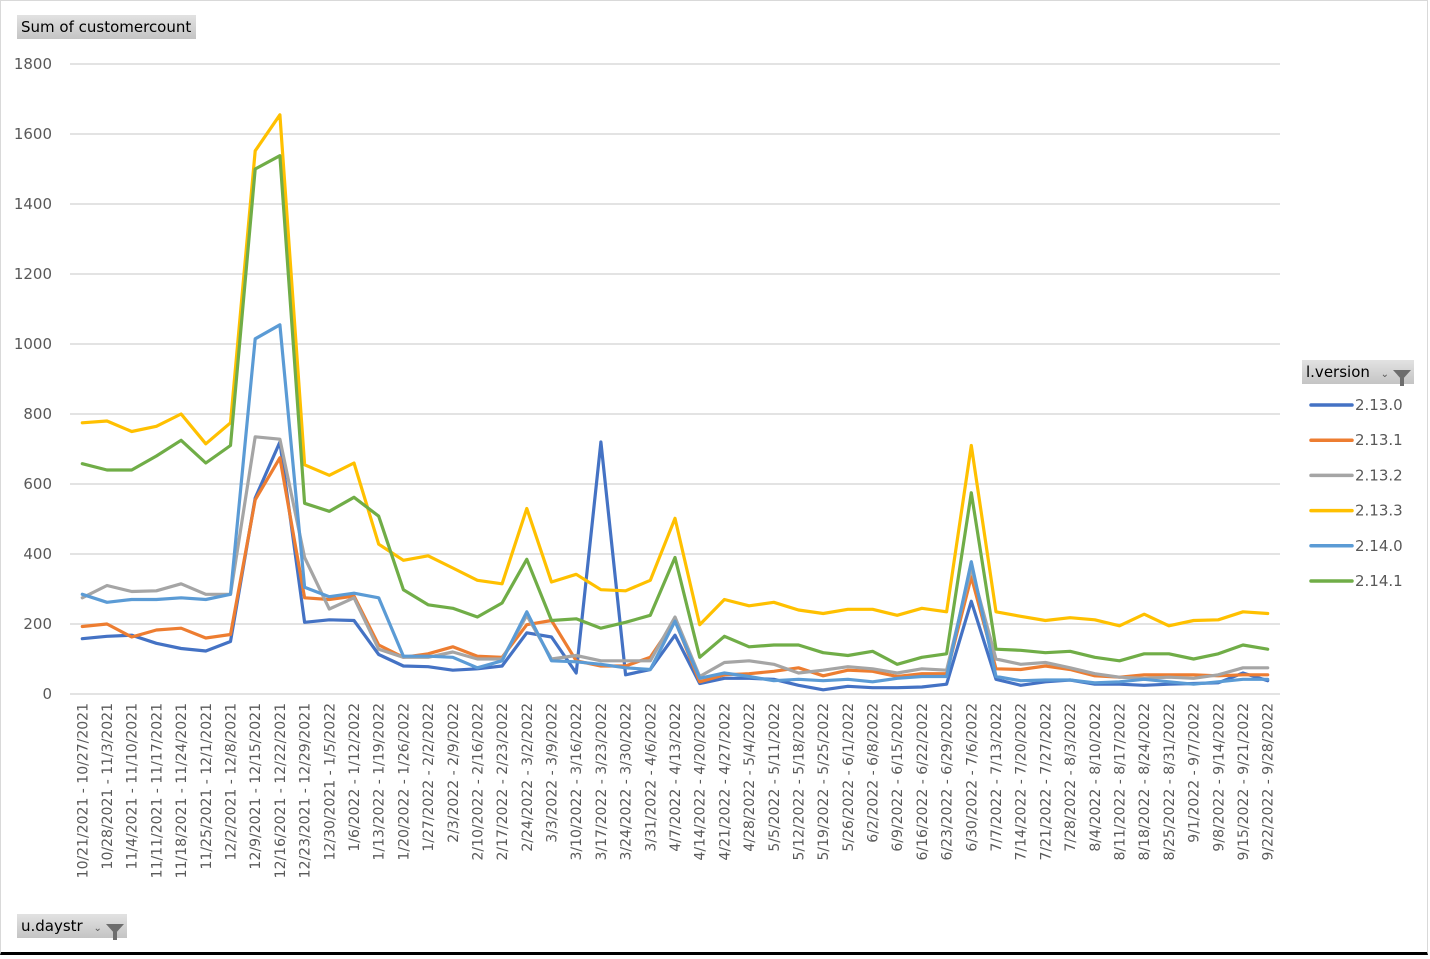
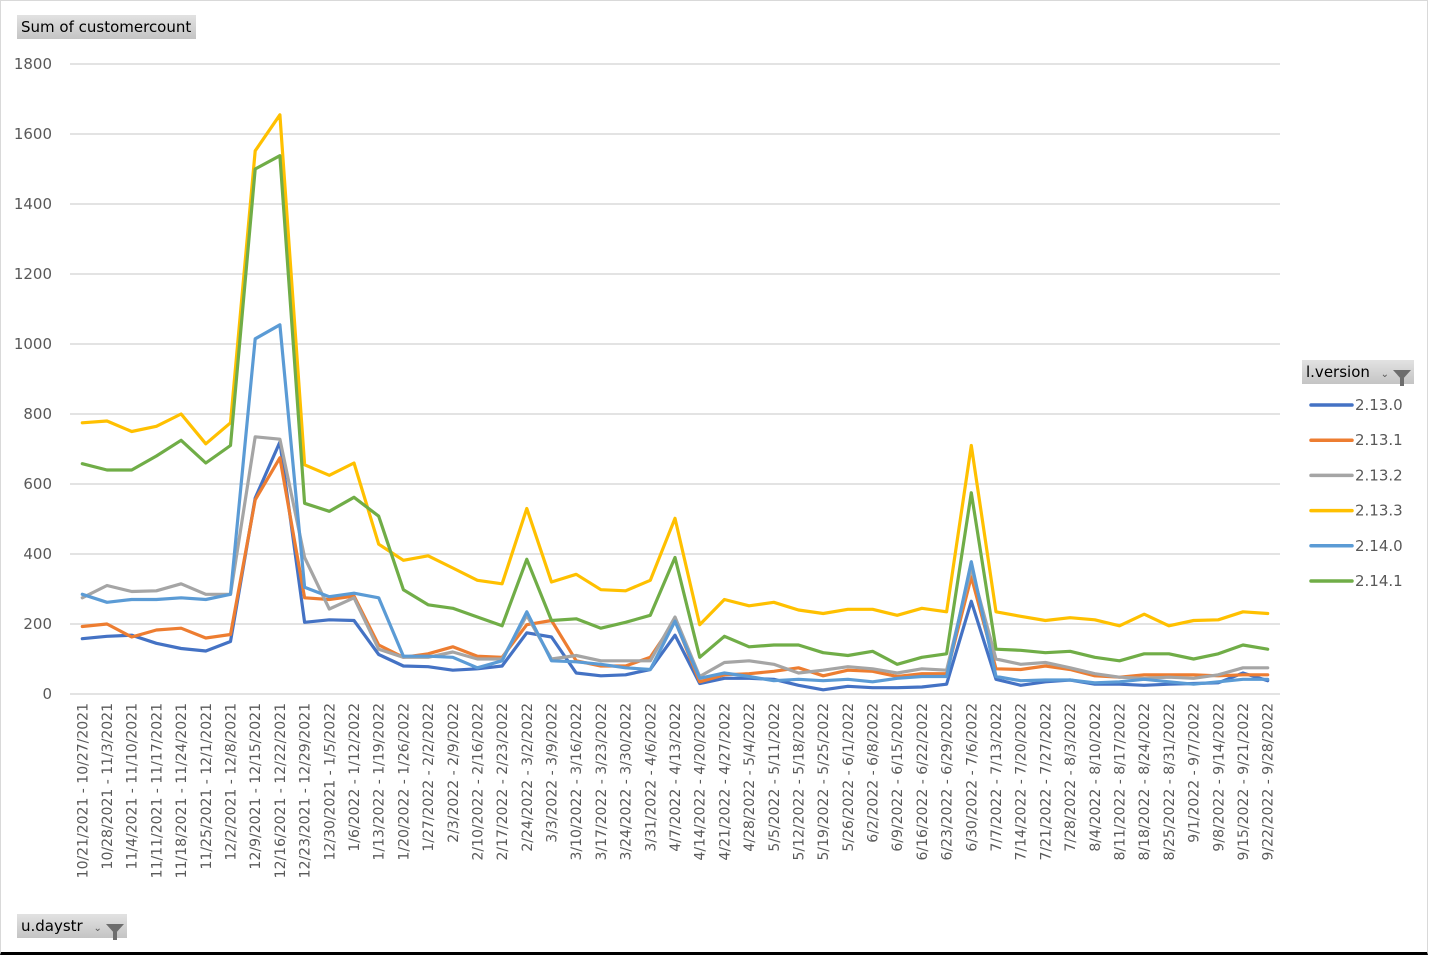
2.14.1/2/17/2022 - 2/23/2022: 260 -> 200
2.13.0/3/17/2022 - 3/23/2022: 720 -> 50
